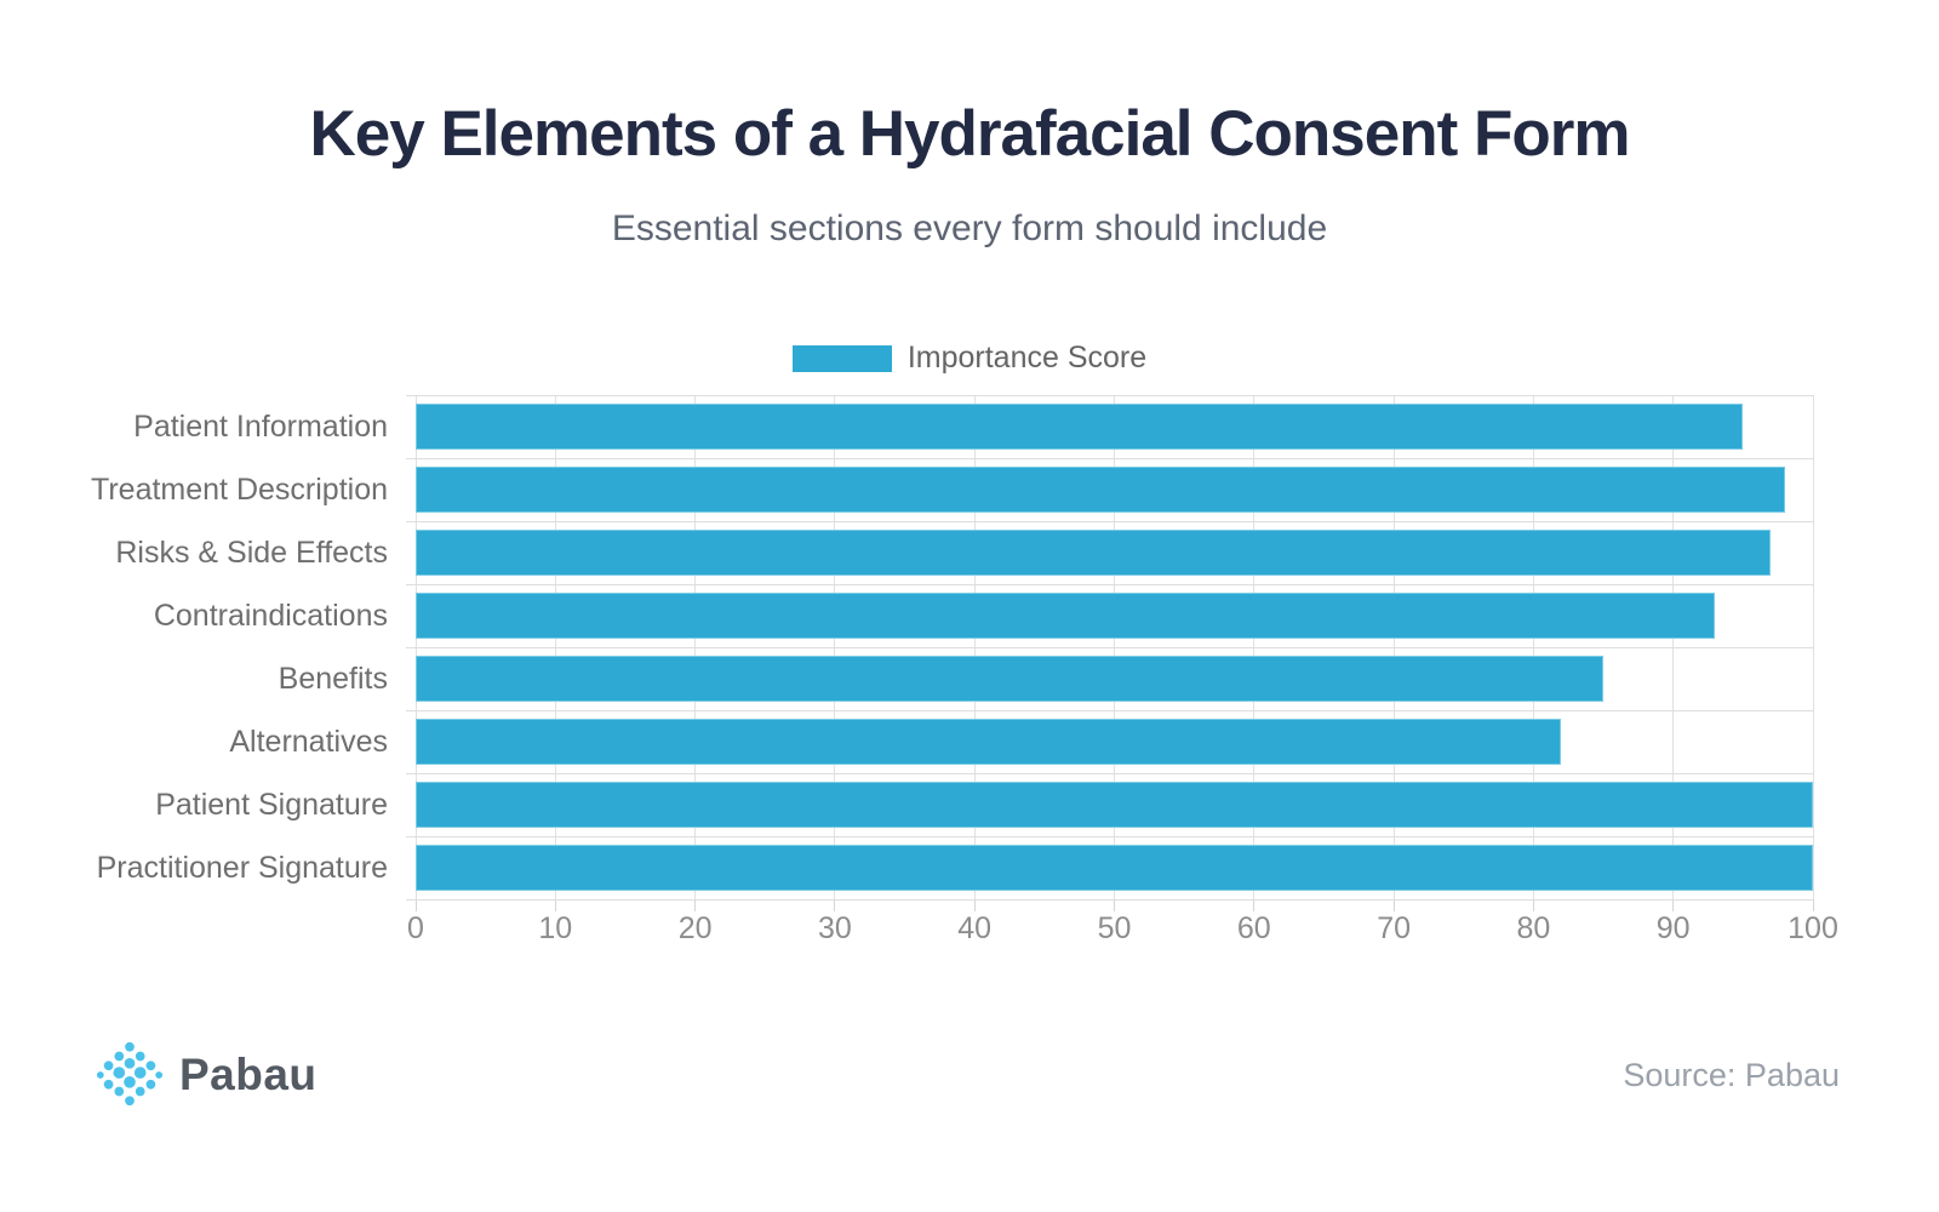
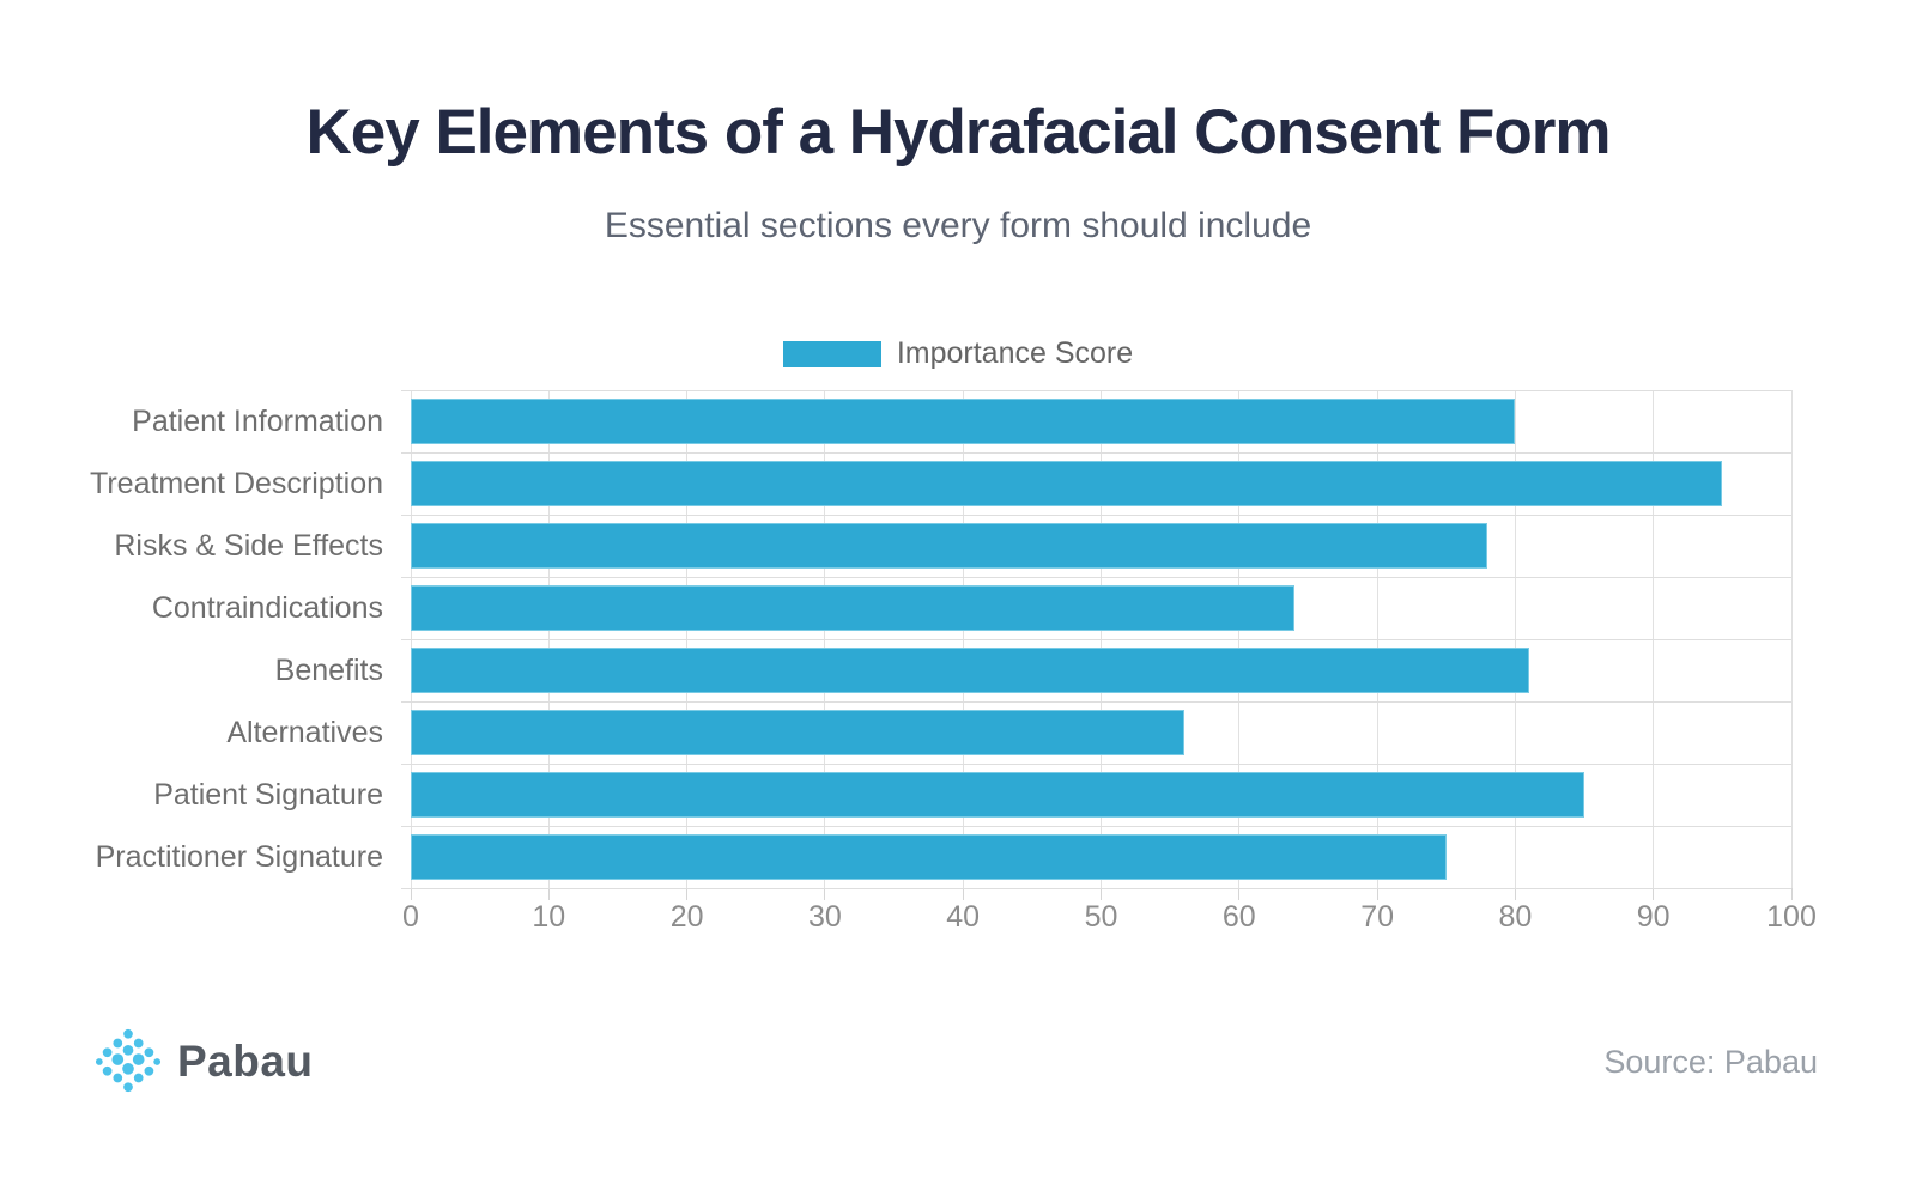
Patient Information: 95 -> 80
Treatment Description: 98 -> 95
Risks & Side Effects: 97 -> 78
Contraindications: 93 -> 64
Benefits: 85 -> 81
Alternatives: 82 -> 56
Patient Signature: 100 -> 85
Practitioner Signature: 100 -> 75
